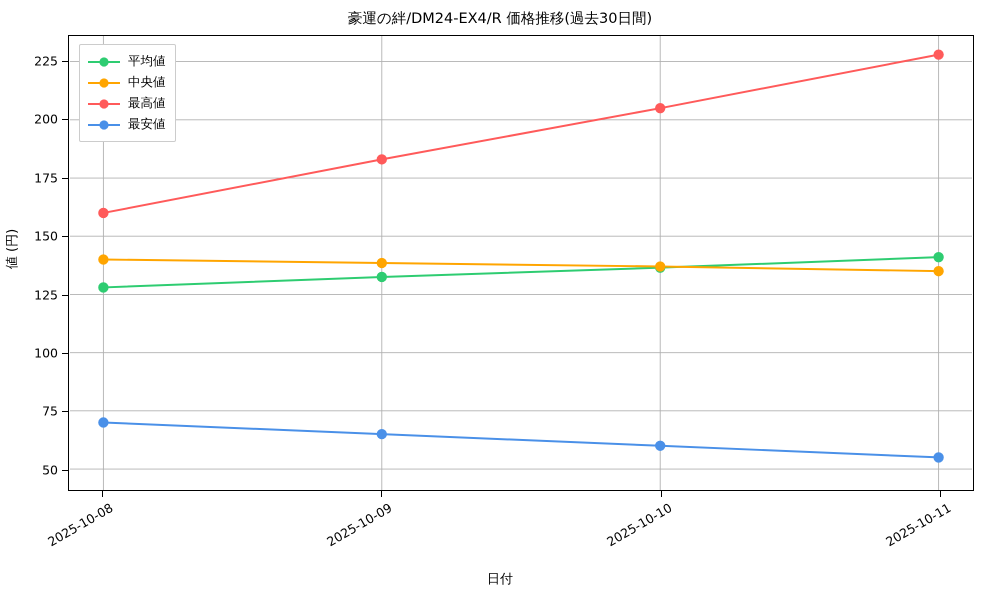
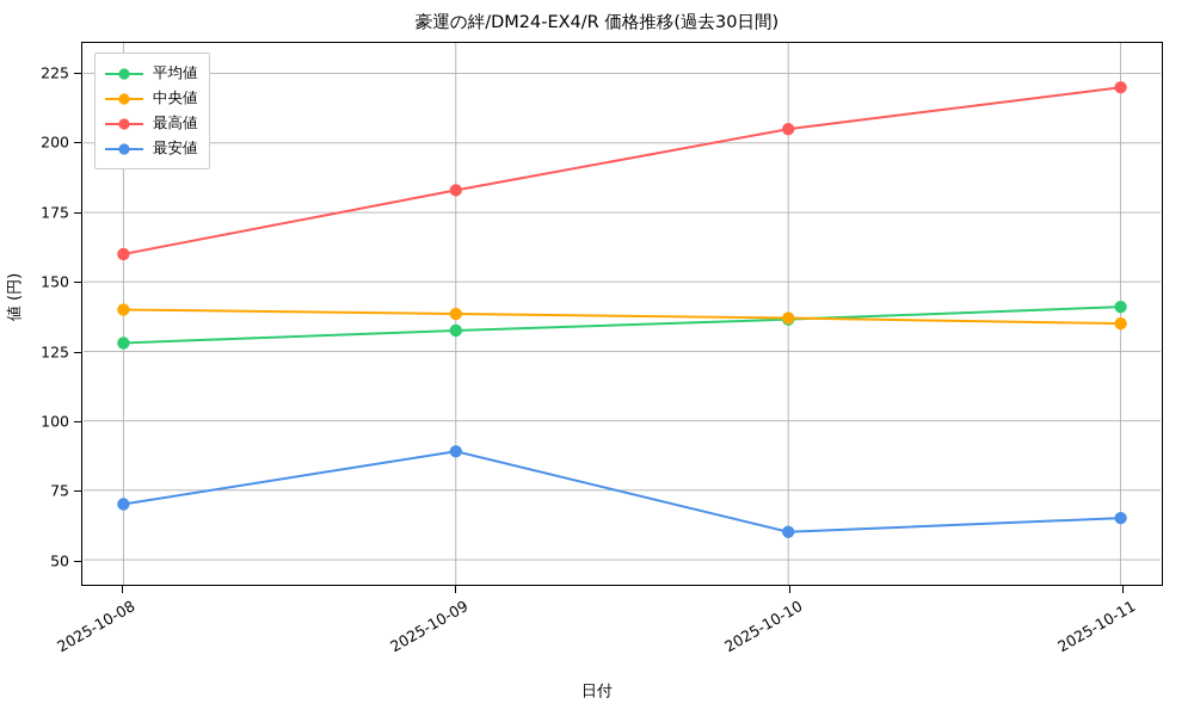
最安値/2025-10-09: 65 -> 89
最高値/2025-10-11: 228 -> 220
最安値/2025-10-11: 55 -> 65
